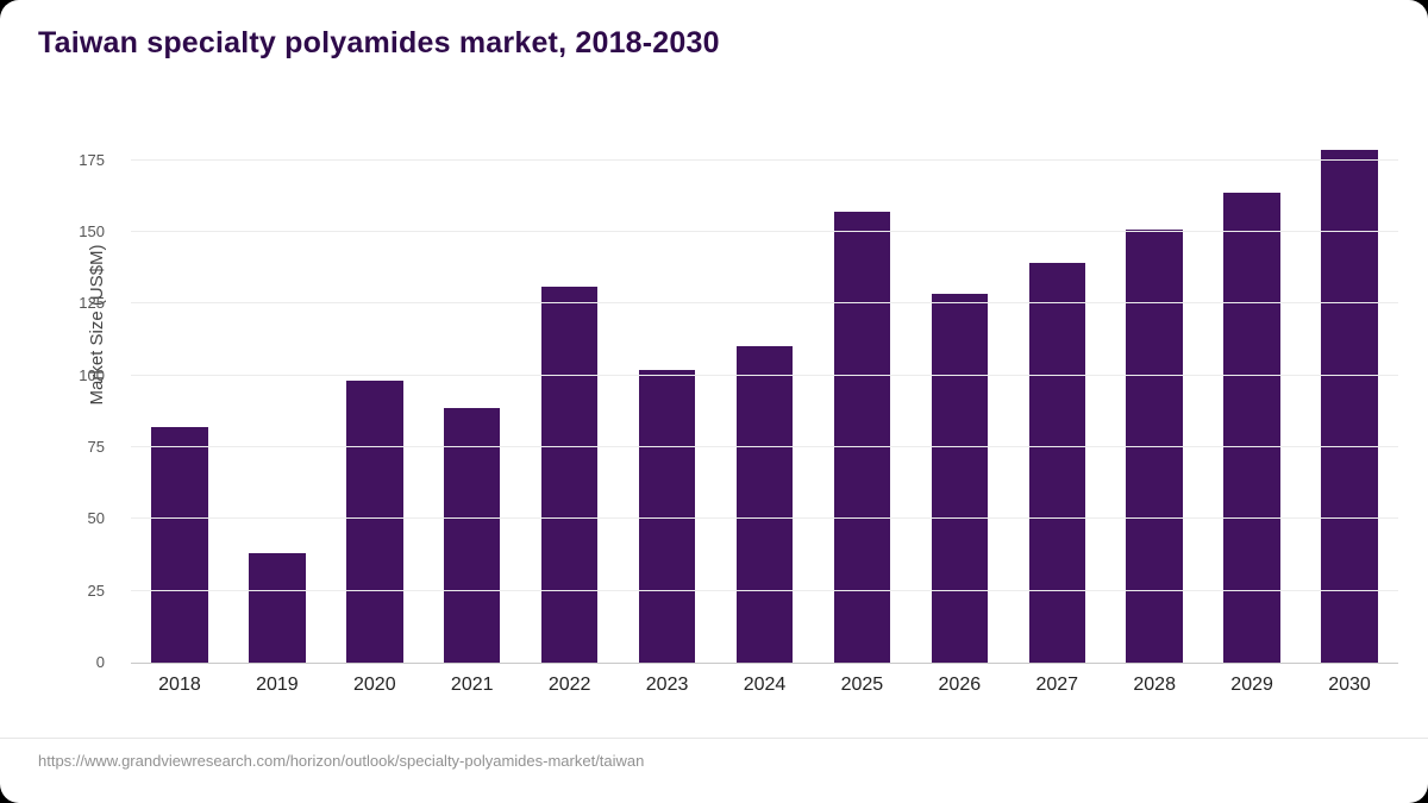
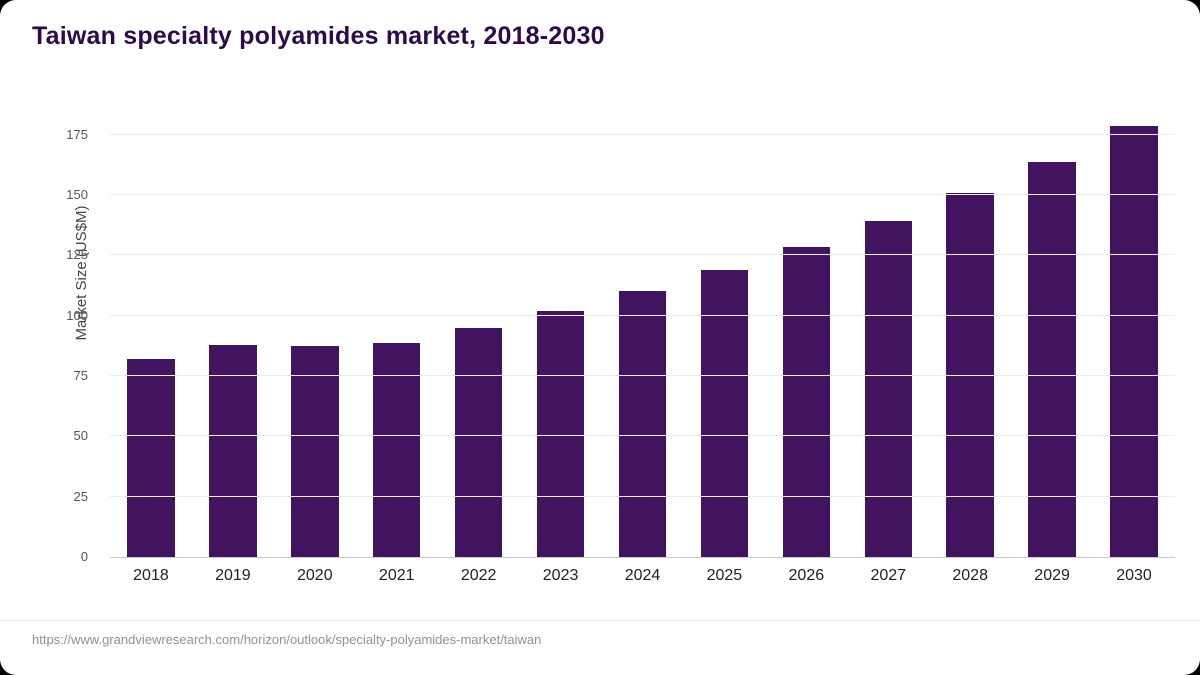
2019: 38 -> 88
2020: 98 -> 88
2022: 131 -> 95
2025: 157 -> 119
